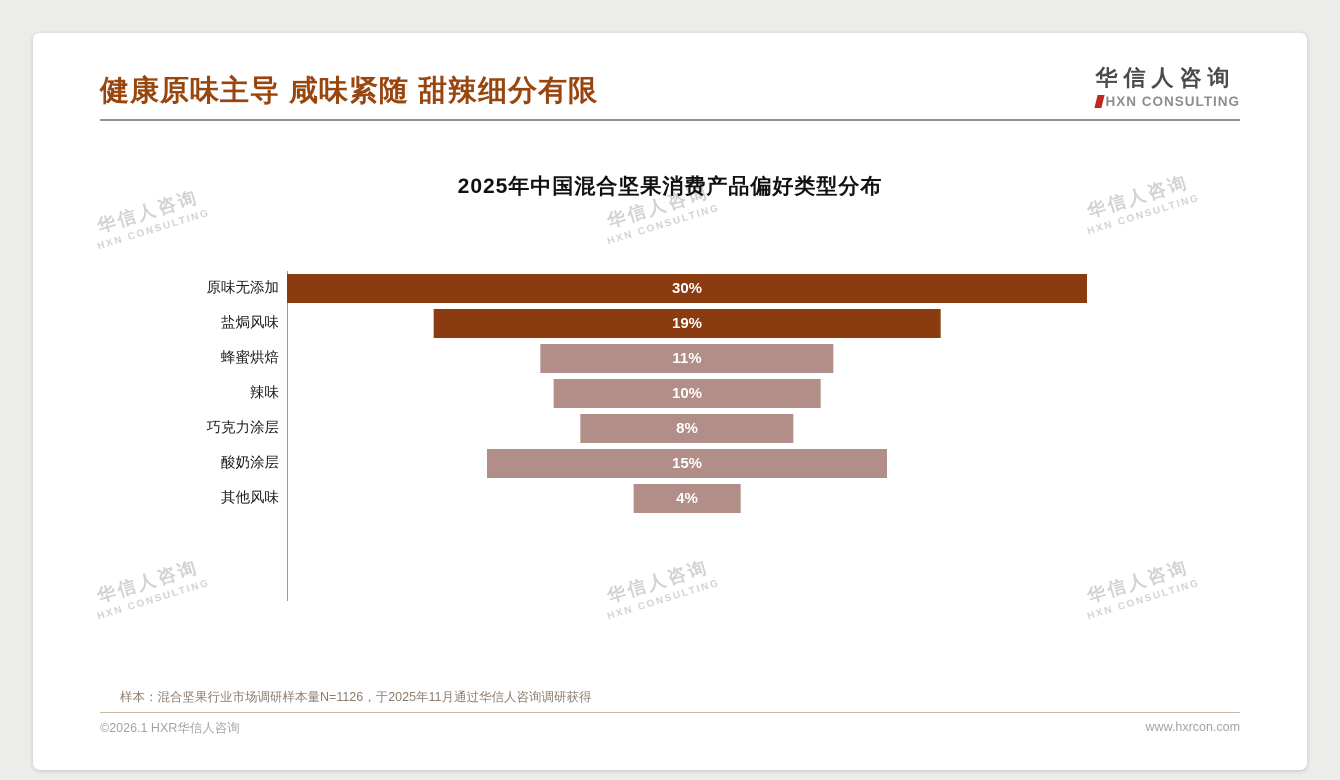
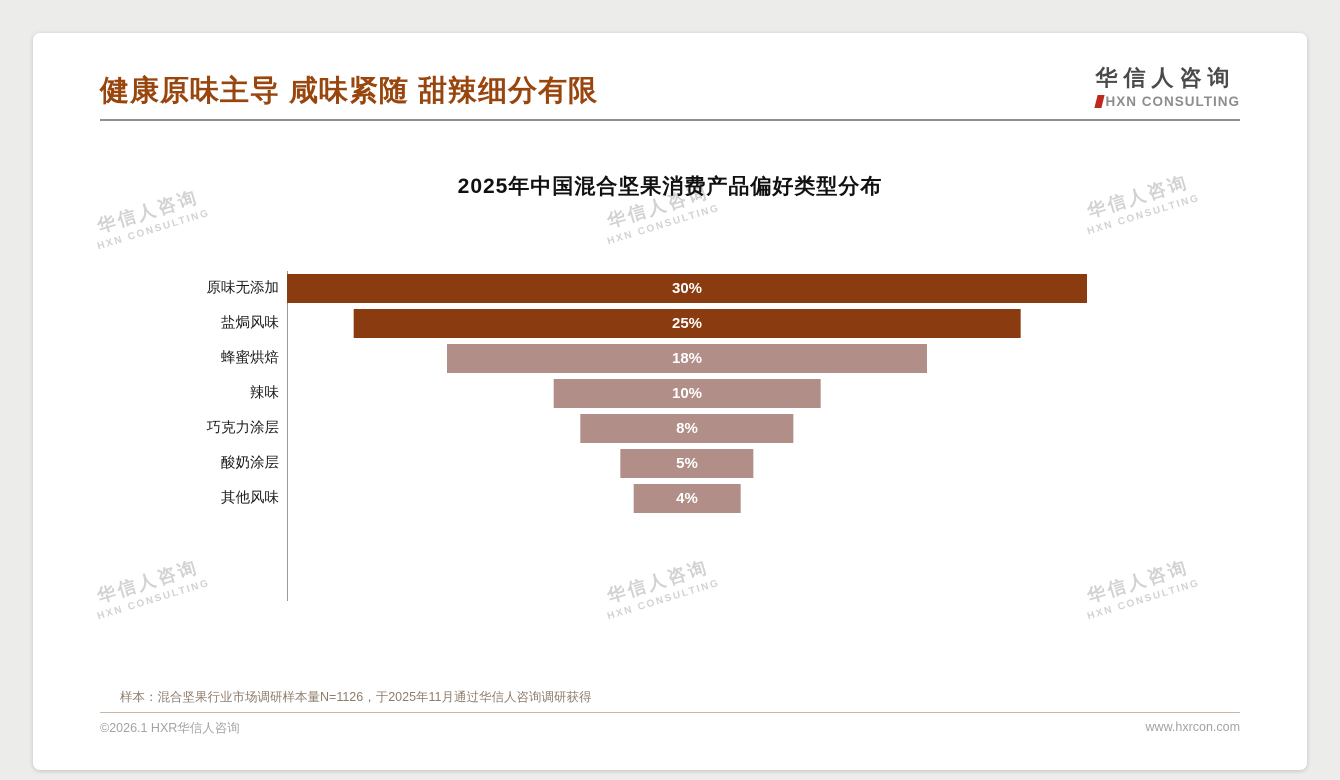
盐焗风味: 19% -> 25%
蜂蜜烘焙: 11% -> 18%
酸奶涂层: 15% -> 5%
